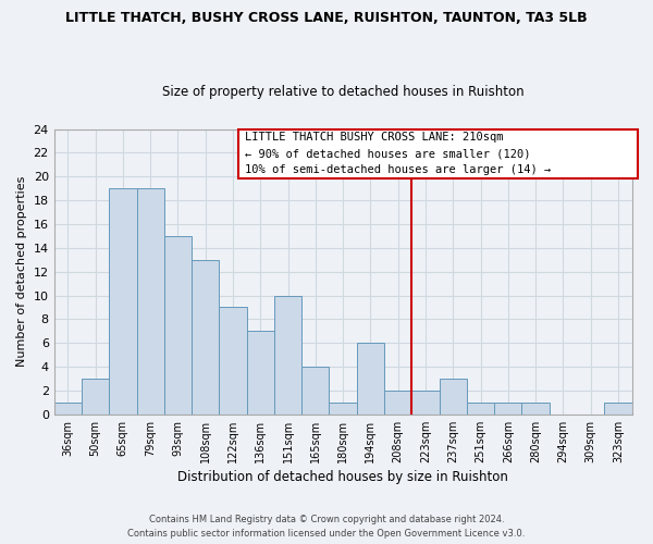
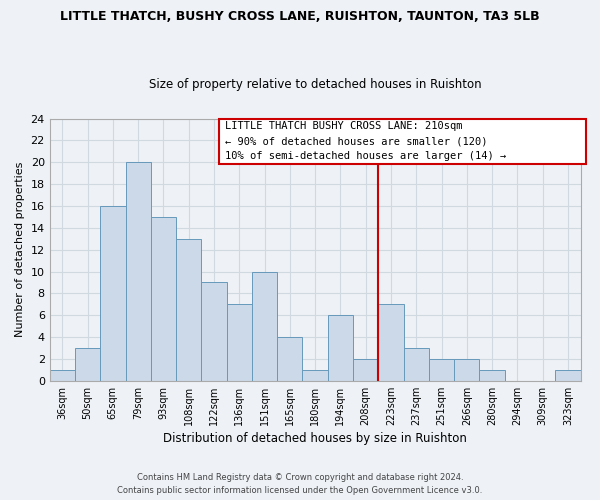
65sqm: 19 -> 16
79sqm: 19 -> 20
223sqm: 2 -> 7
251sqm: 1 -> 2
266sqm: 1 -> 2
